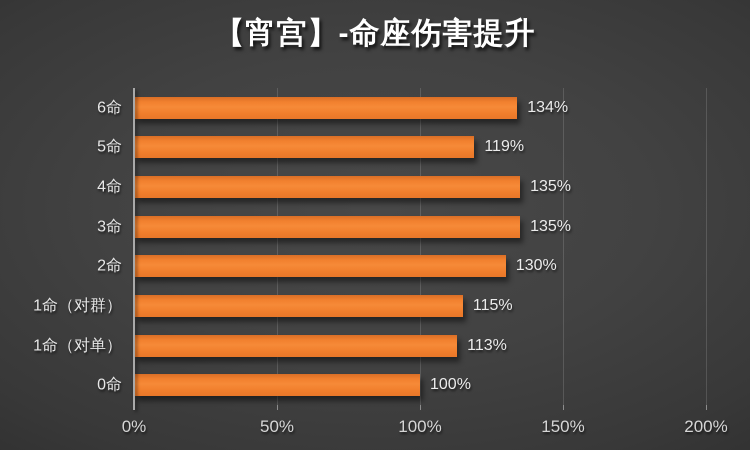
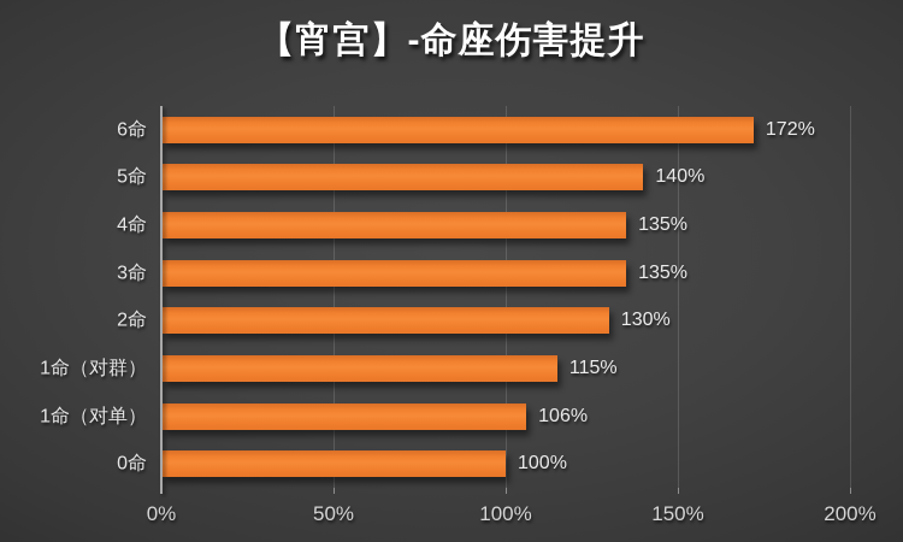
6命: 134% -> 172%
5命: 119% -> 140%
1命（对单）: 113% -> 106%
